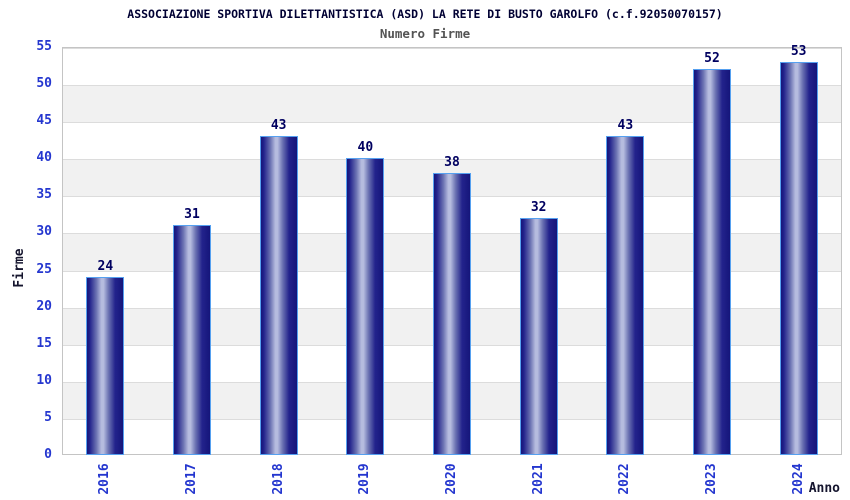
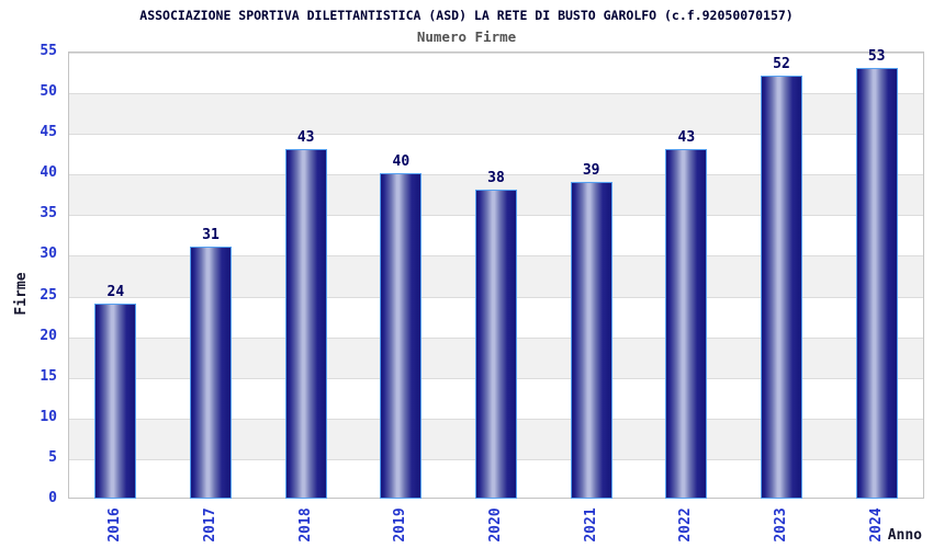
2021: 32 -> 39
